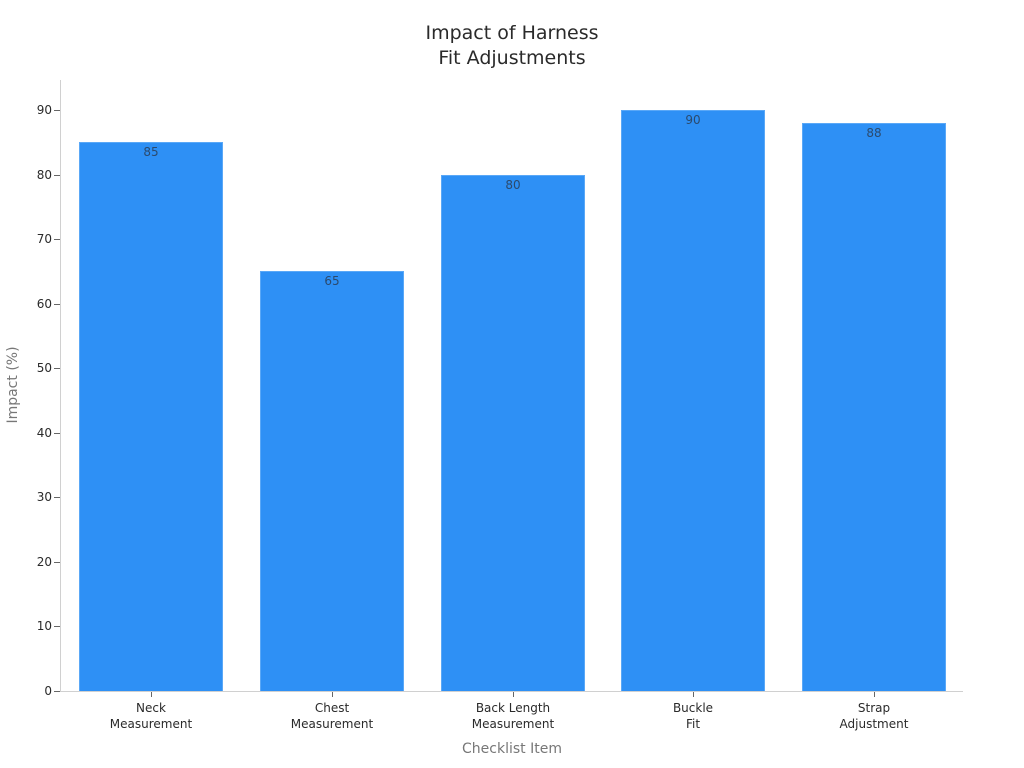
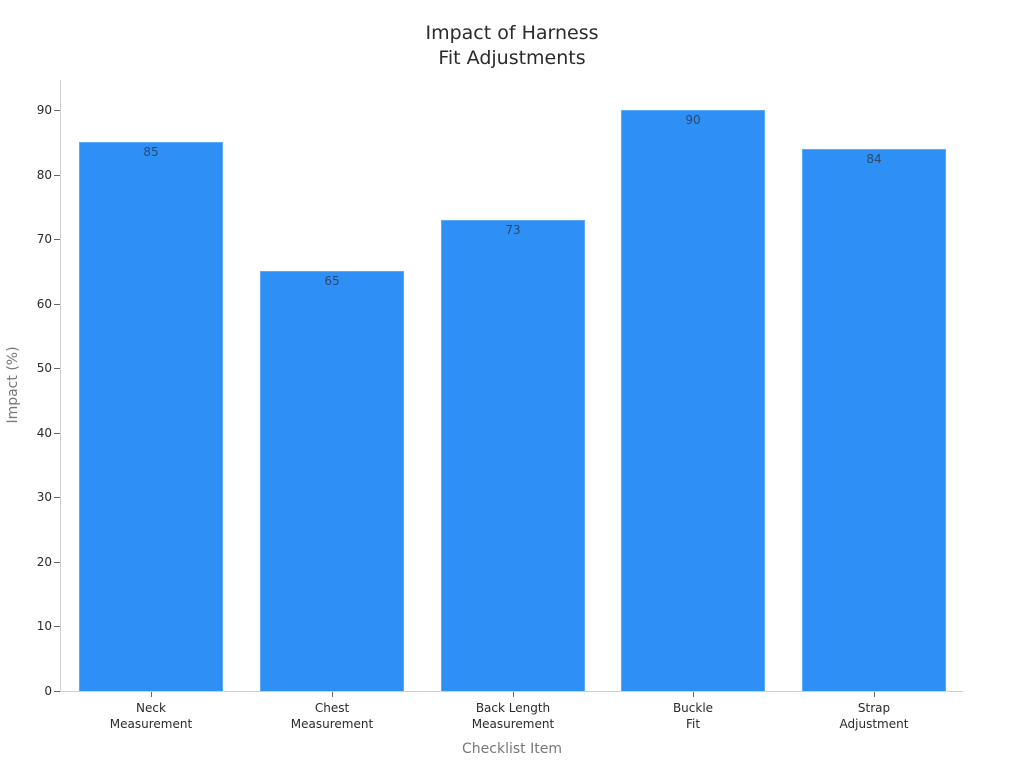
Back Length Measurement: 80 -> 73
Strap Adjustment: 88 -> 84
